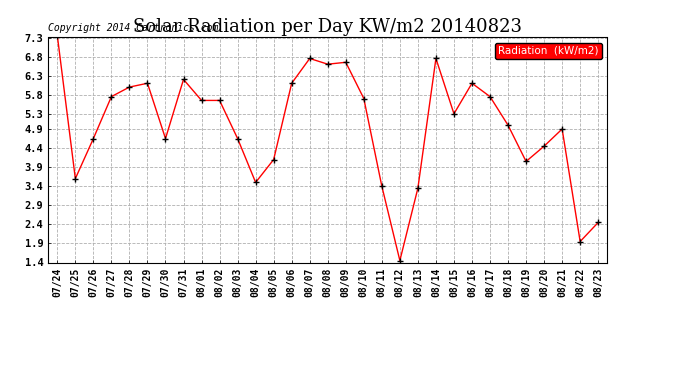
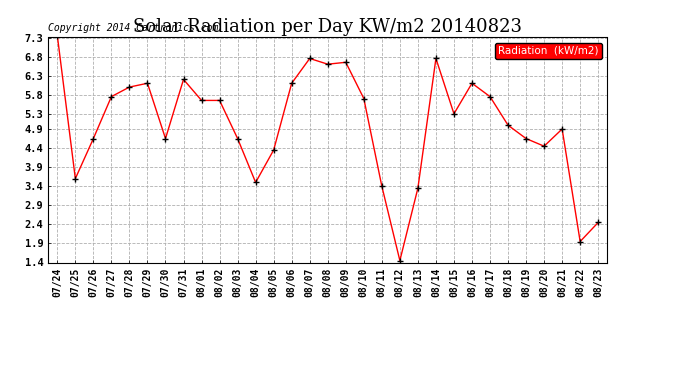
08/05: 4.10 -> 4.35
08/19: 4.05 -> 4.65
